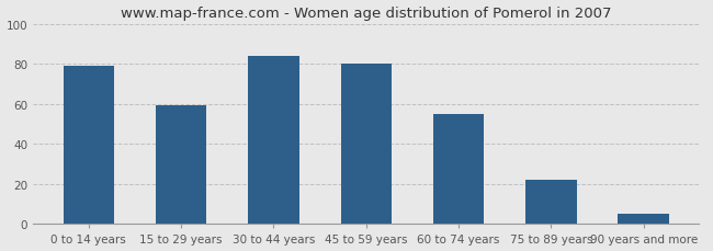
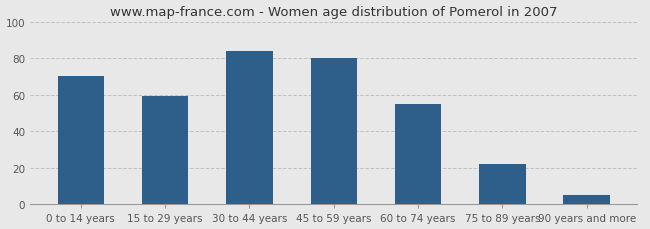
0 to 14 years: 79 -> 70
